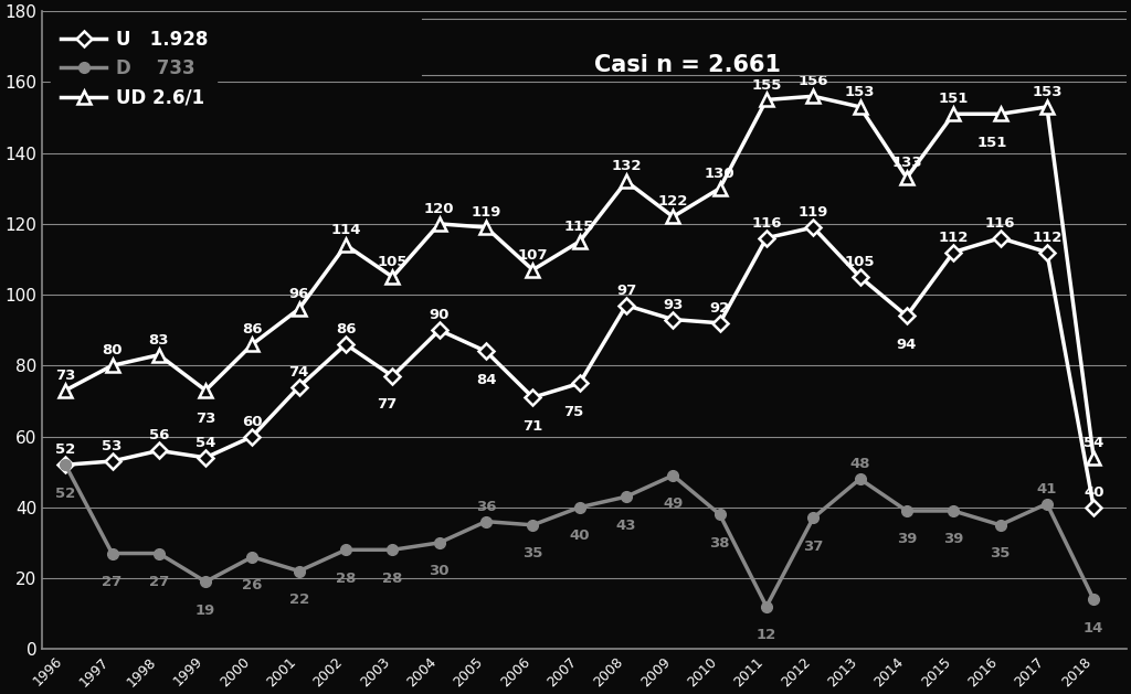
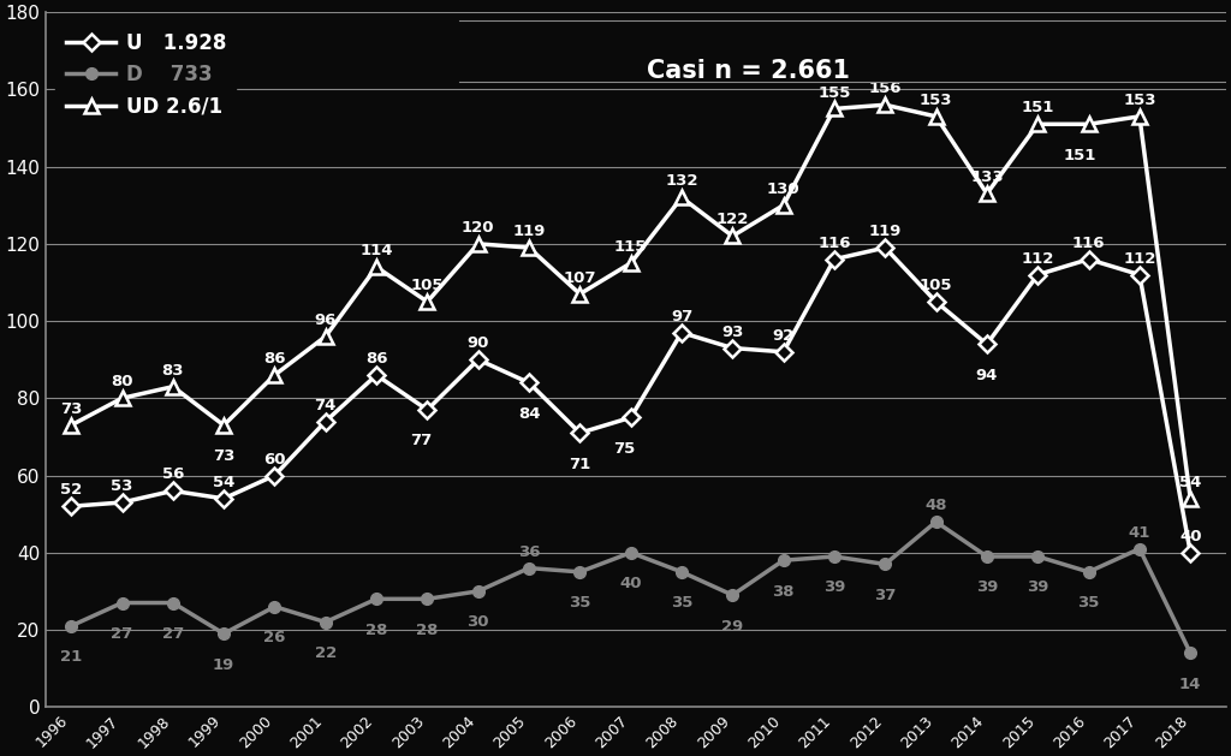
D 733/1996: 52 -> 21
D 733/2008: 43 -> 35
D 733/2009: 49 -> 29
D 733/2011: 12 -> 39
